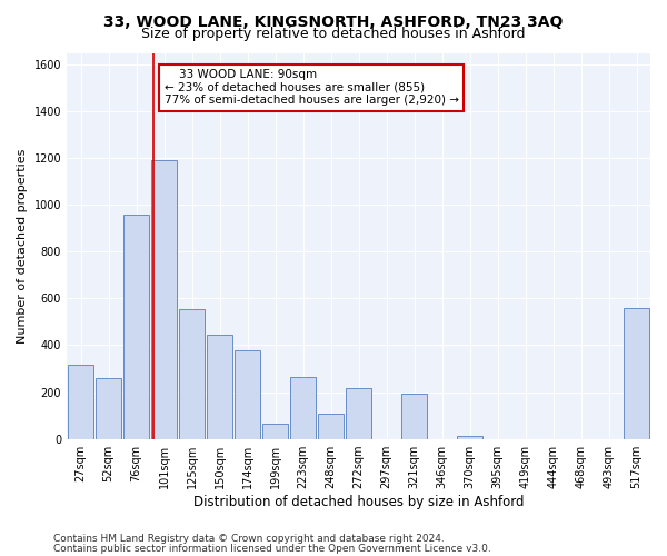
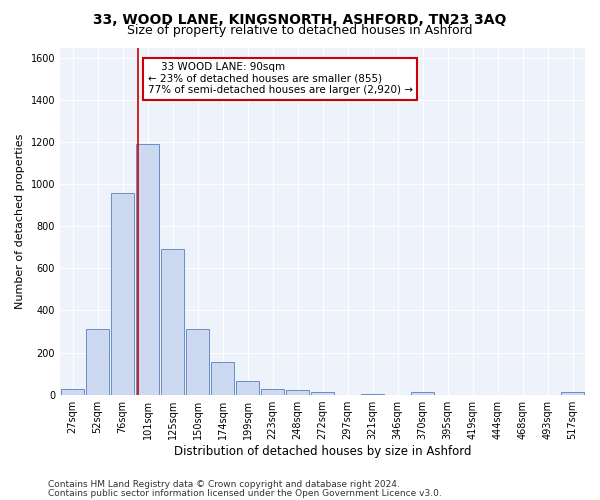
27sqm: 315 -> 25
52sqm: 260 -> 310
125sqm: 555 -> 690
150sqm: 445 -> 310
174sqm: 380 -> 155
223sqm: 265 -> 25
248sqm: 105 -> 20
272sqm: 215 -> 10
321sqm: 195 -> 5
517sqm: 560 -> 10
